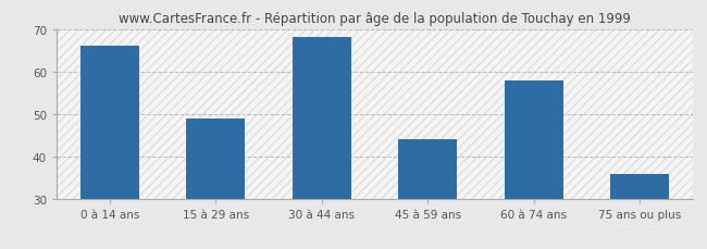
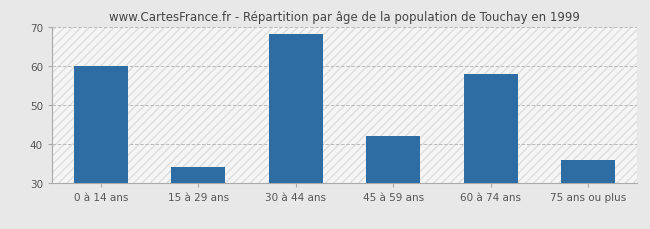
0 à 14 ans: 66 -> 60
15 à 29 ans: 49 -> 34
45 à 59 ans: 44 -> 42
